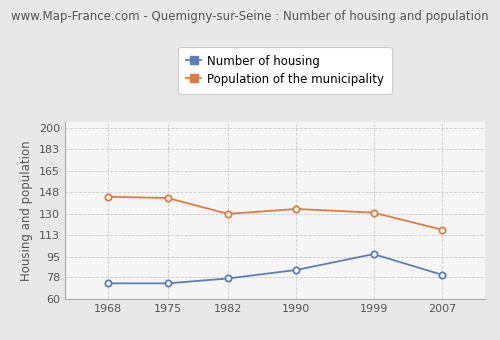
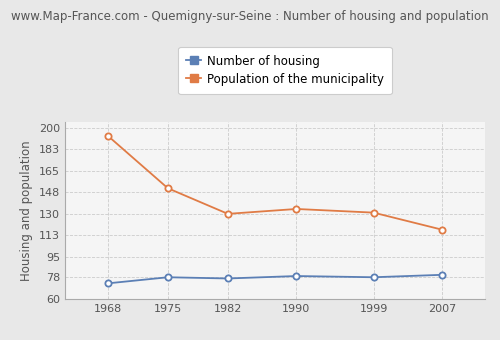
Population of the municipality/1968: 144 -> 194
Number of housing/1975: 73 -> 78
Population of the municipality/1975: 143 -> 151
Number of housing/1990: 84 -> 79
Number of housing/1999: 97 -> 78
